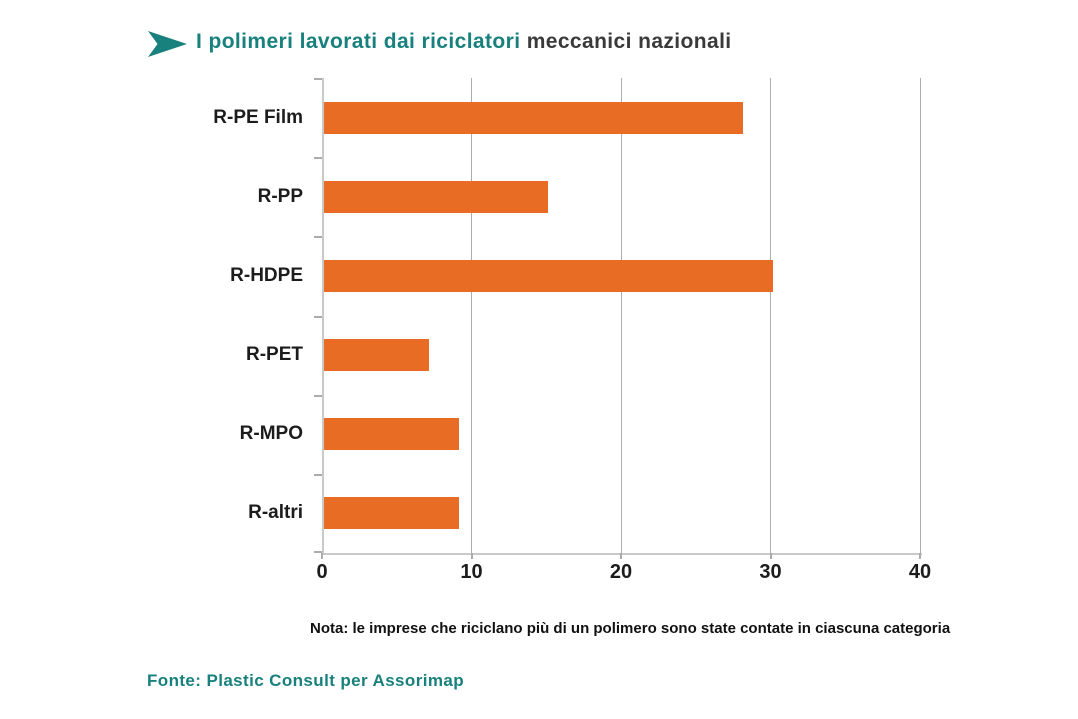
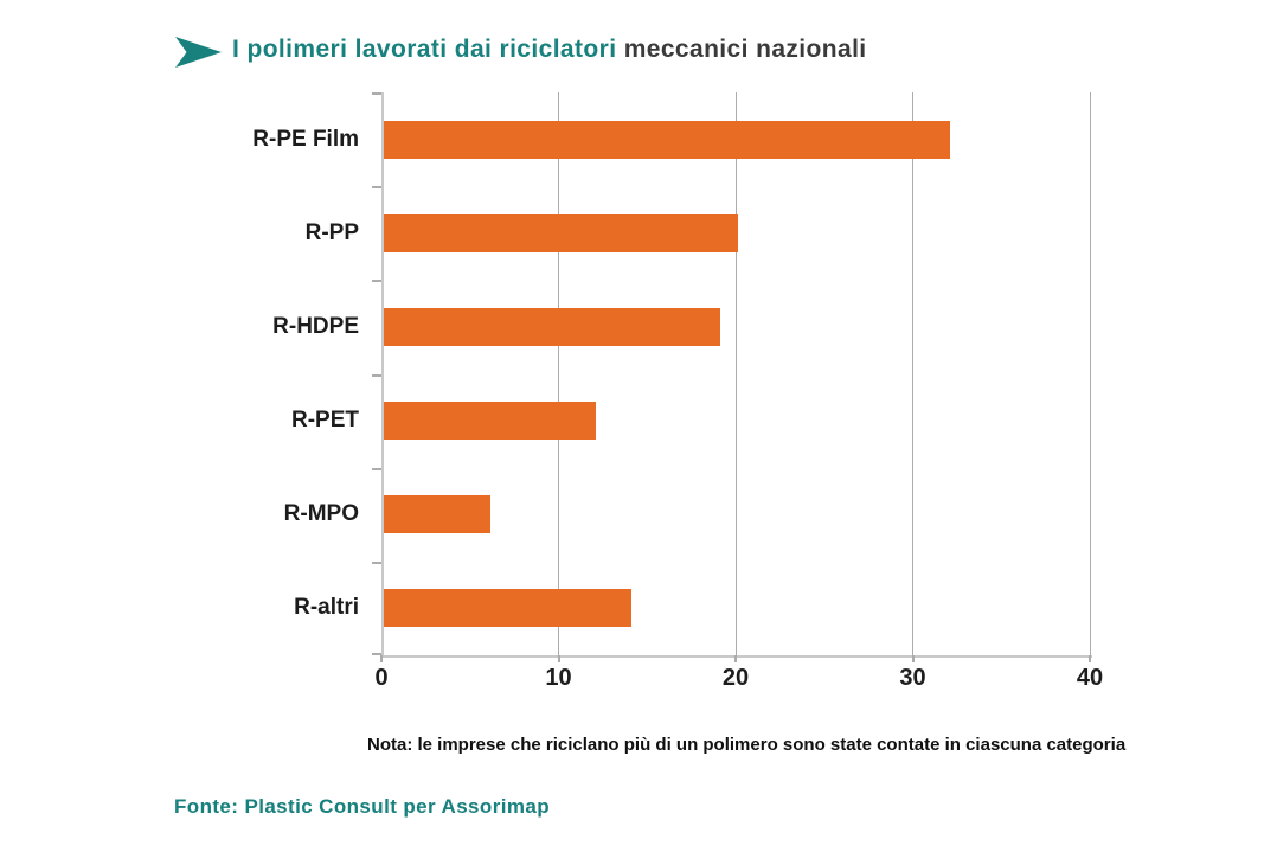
R-PE Film: 28 -> 32
R-PP: 15 -> 20
R-HDPE: 30 -> 19
R-PET: 7 -> 12
R-MPO: 9 -> 6
R-altri: 9 -> 14
